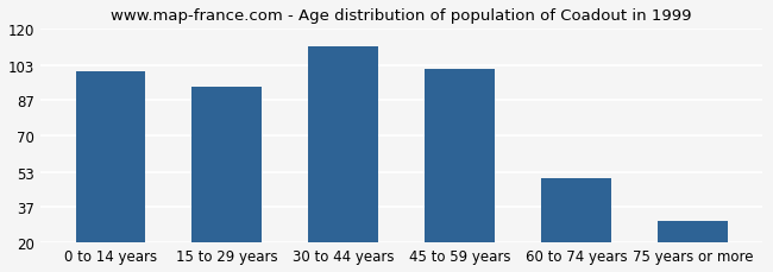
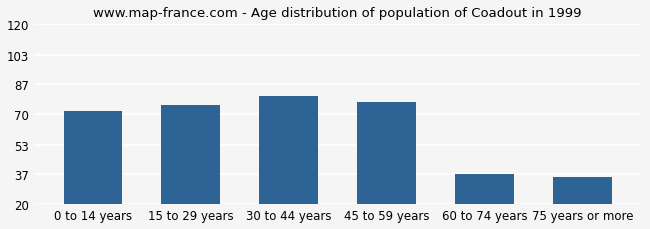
0 to 14 years: 100 -> 72
15 to 29 years: 93 -> 75
30 to 44 years: 112 -> 80
45 to 59 years: 101 -> 77
60 to 74 years: 50 -> 37
75 years or more: 30 -> 35
